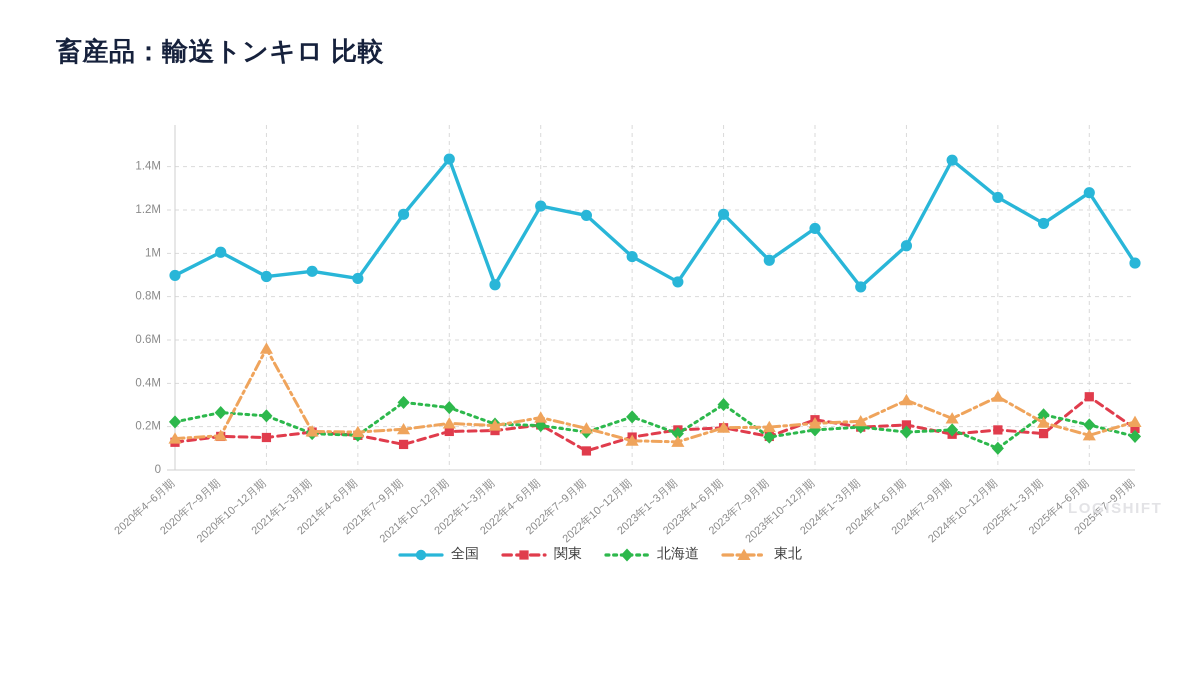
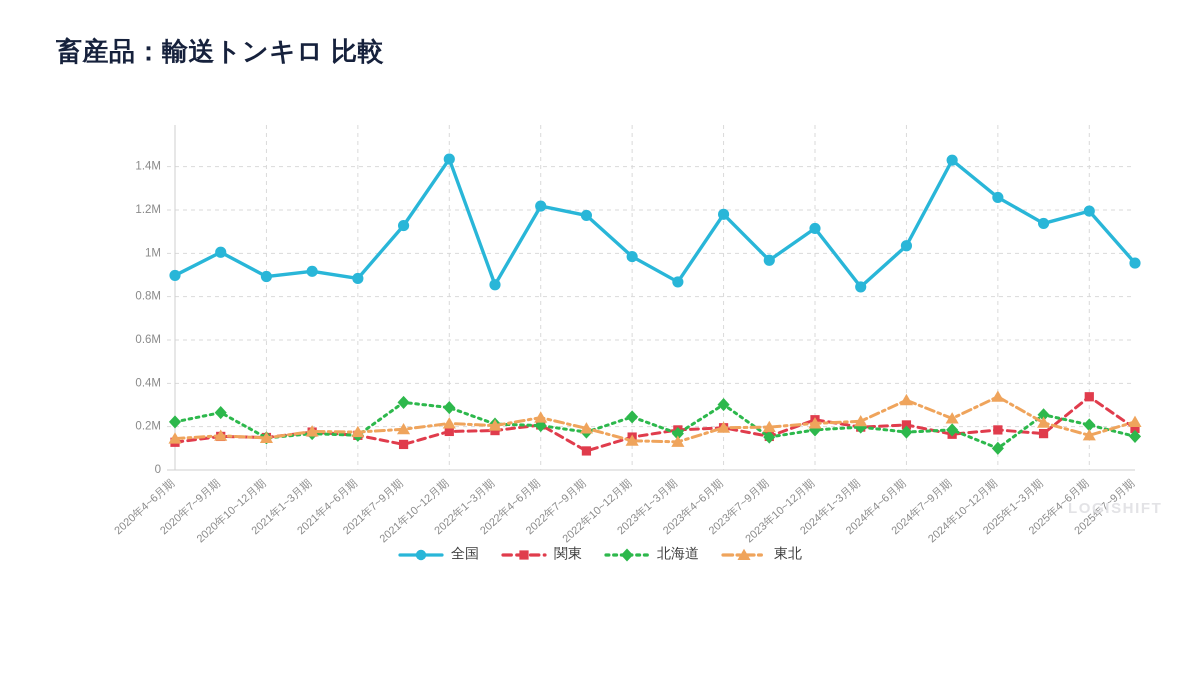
北海道/2020年10~12月期: 0.25M -> 0.15M
東北/2020年10~12月期: 0.56M -> 0.15M
全国/2021年7~9月期: 1.18M -> 1.13M
全国/2025年4~6月期: 1.28M -> 1.20M
